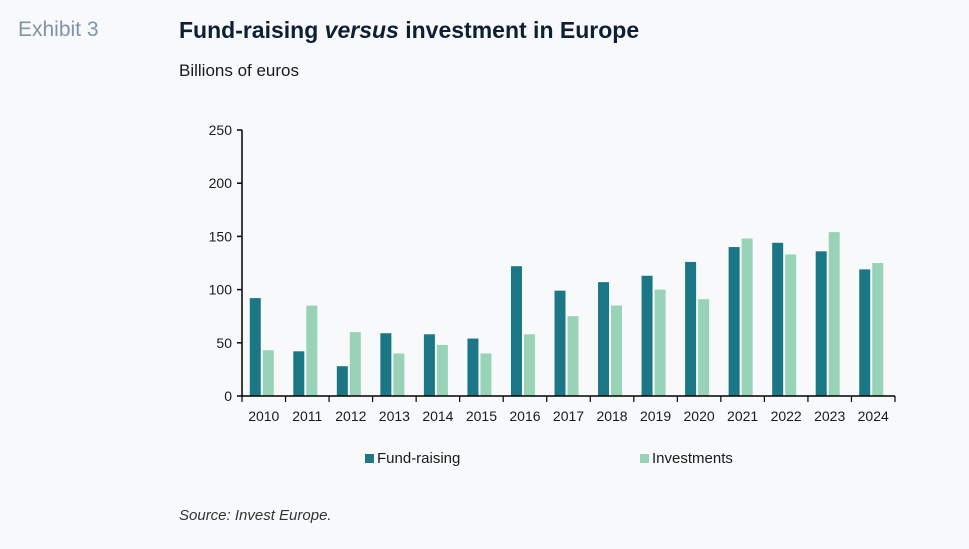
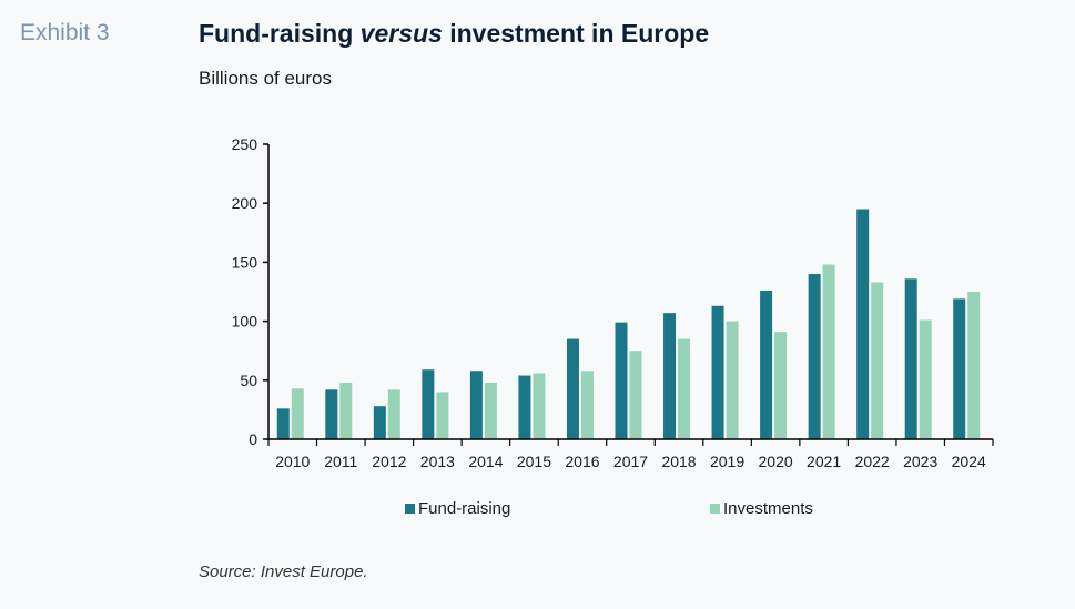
Fund-raising/2010: 92 -> 26
Investments/2011: 85 -> 48
Investments/2012: 60 -> 42
Investments/2015: 40 -> 56
Fund-raising/2016: 122 -> 85
Fund-raising/2022: 144 -> 195
Investments/2023: 154 -> 101
